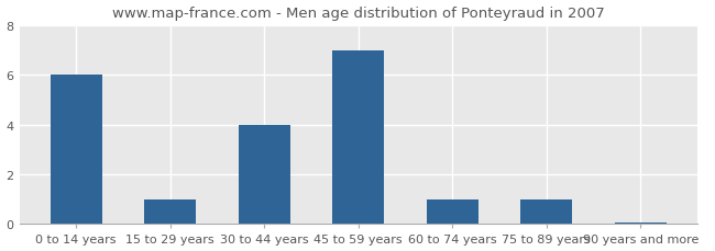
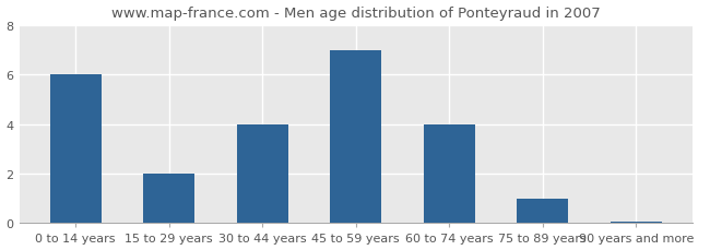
15 to 29 years: 1.00 -> 2.00
60 to 74 years: 1.00 -> 4.00
